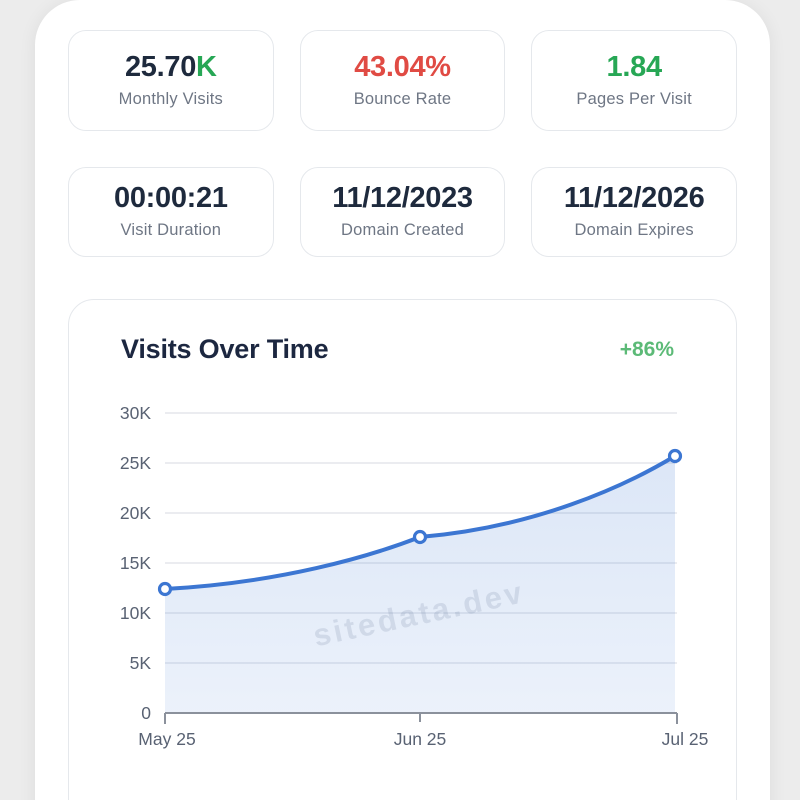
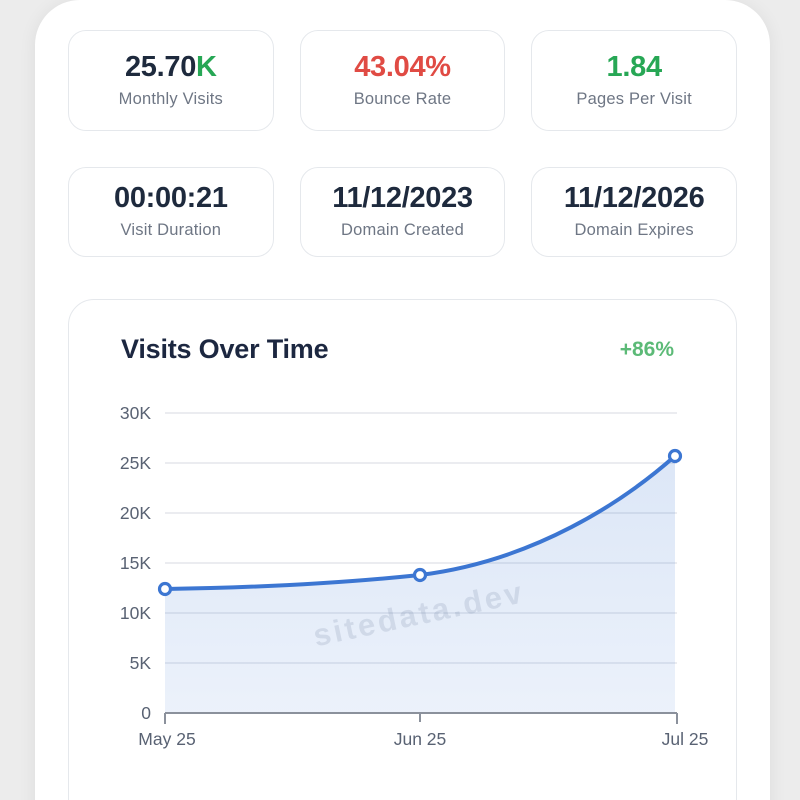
Jun 25: 17.6K -> 13.8K
